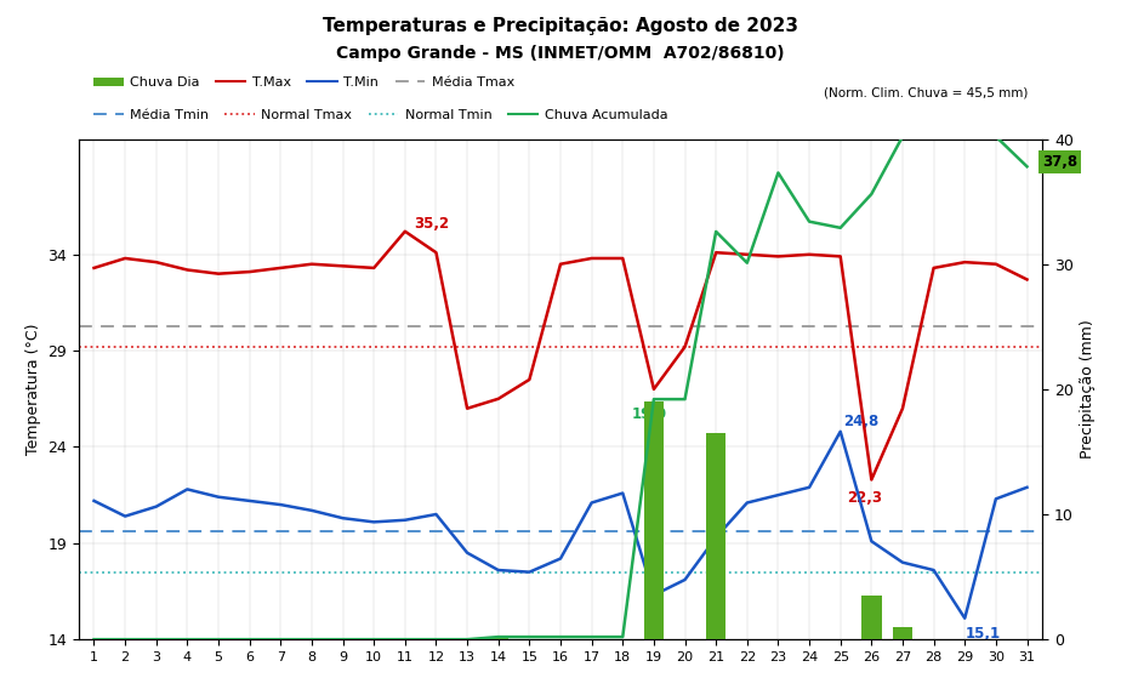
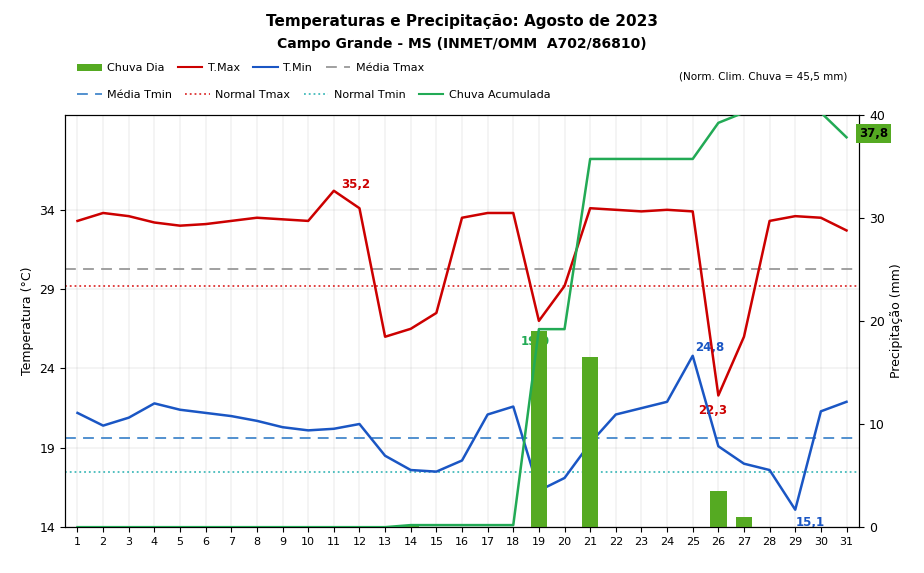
Chuva Acumulada/21: 32.6 -> 35.7
Chuva Acumulada/22: 30.1 -> 35.7
Chuva Acumulada/23: 37.3 -> 35.7
Chuva Acumulada/24: 33.4 -> 35.7
Chuva Acumulada/25: 32.9 -> 35.7
Chuva Acumulada/26: 35.6 -> 39.2
